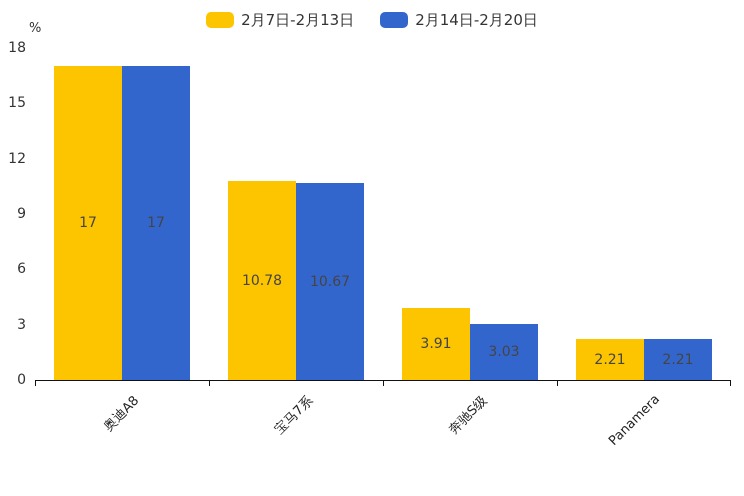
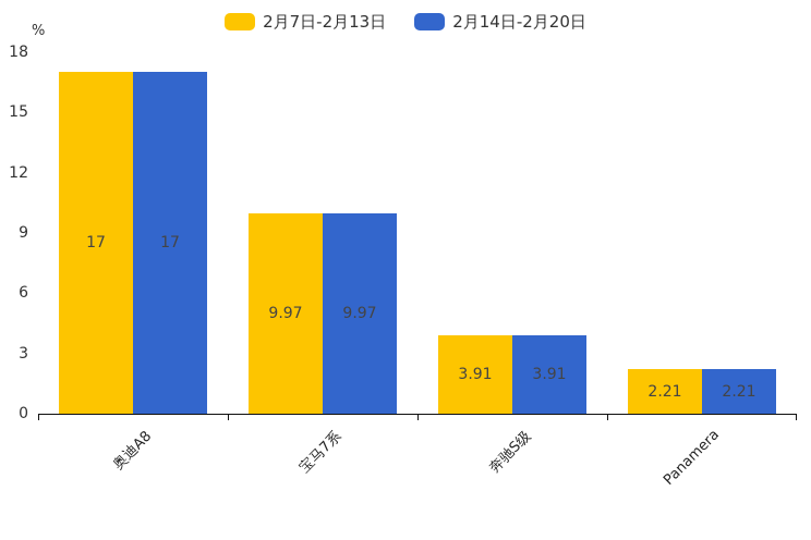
2月7日-2月13日/宝马7系: 10.78 -> 9.97
2月14日-2月20日/宝马7系: 10.67 -> 9.97
2月14日-2月20日/奔驰S级: 3.03 -> 3.91
